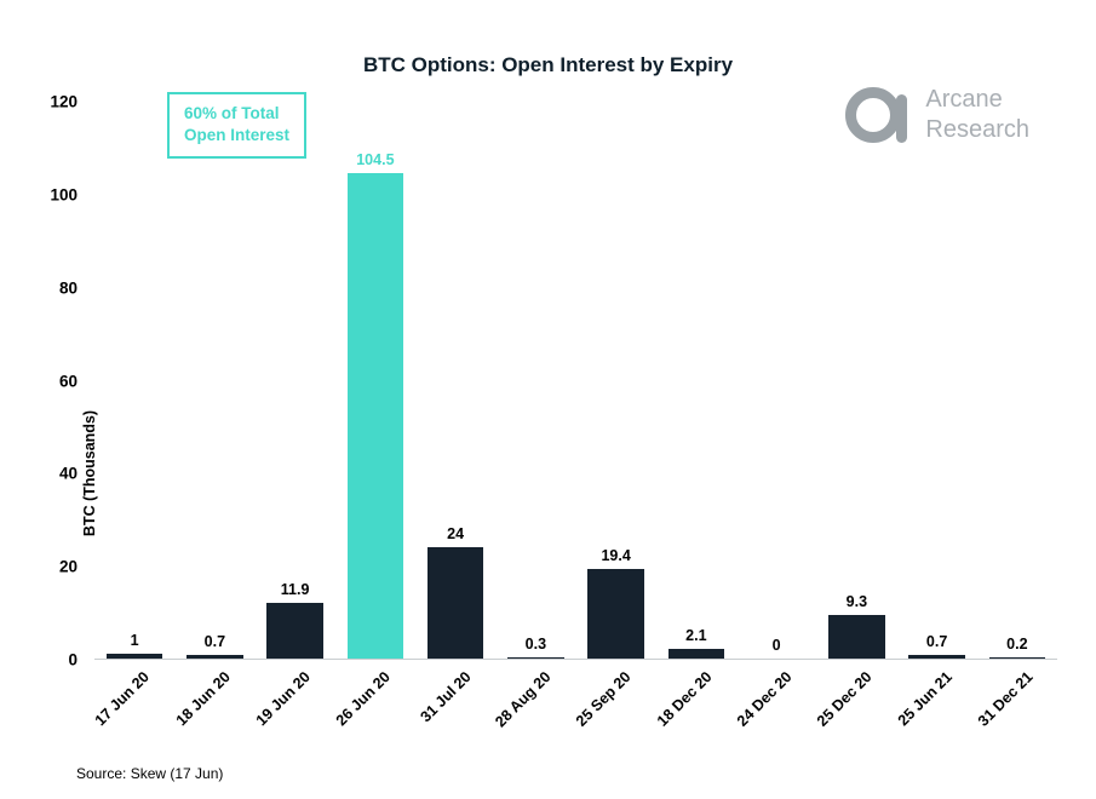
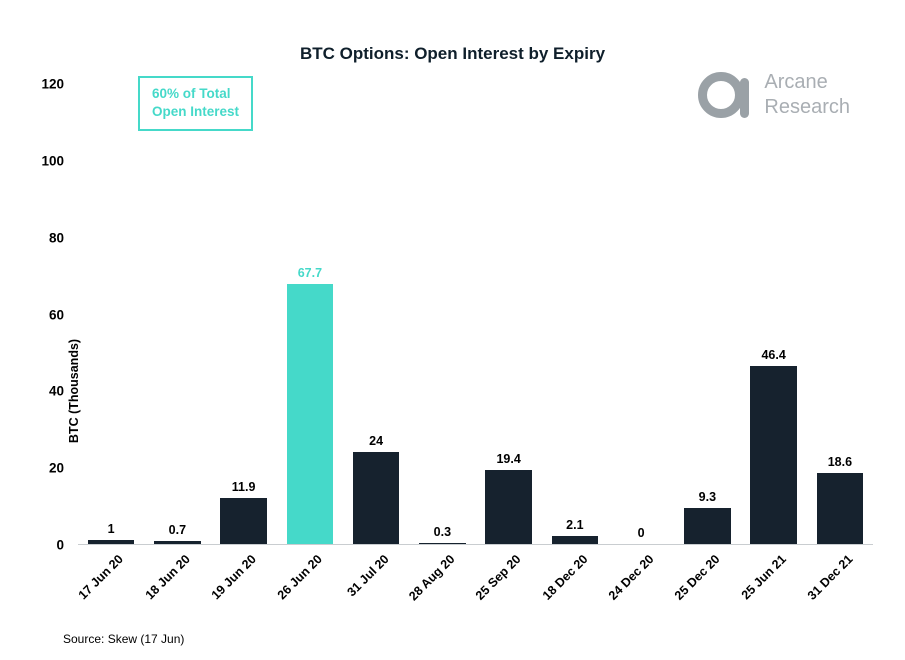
26 Jun 20: 104.5 -> 67.7
25 Jun 21: 0.7 -> 46.4
31 Dec 21: 0.2 -> 18.6
